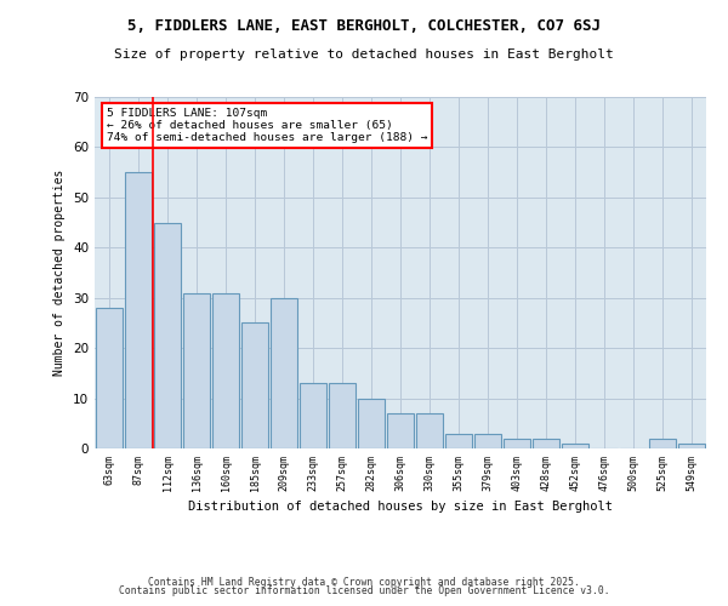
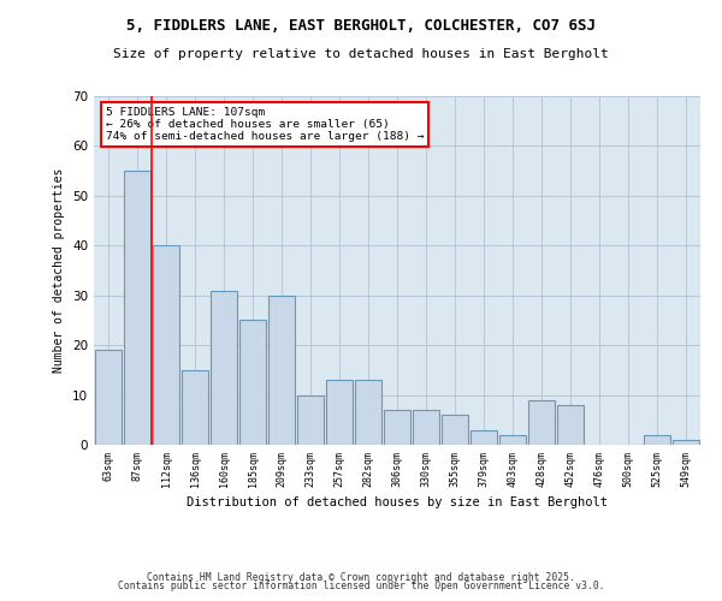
63sqm: 28 -> 19
112sqm: 45 -> 40
136sqm: 31 -> 15
233sqm: 13 -> 10
282sqm: 10 -> 13
355sqm: 3 -> 6
428sqm: 2 -> 9
452sqm: 1 -> 8
